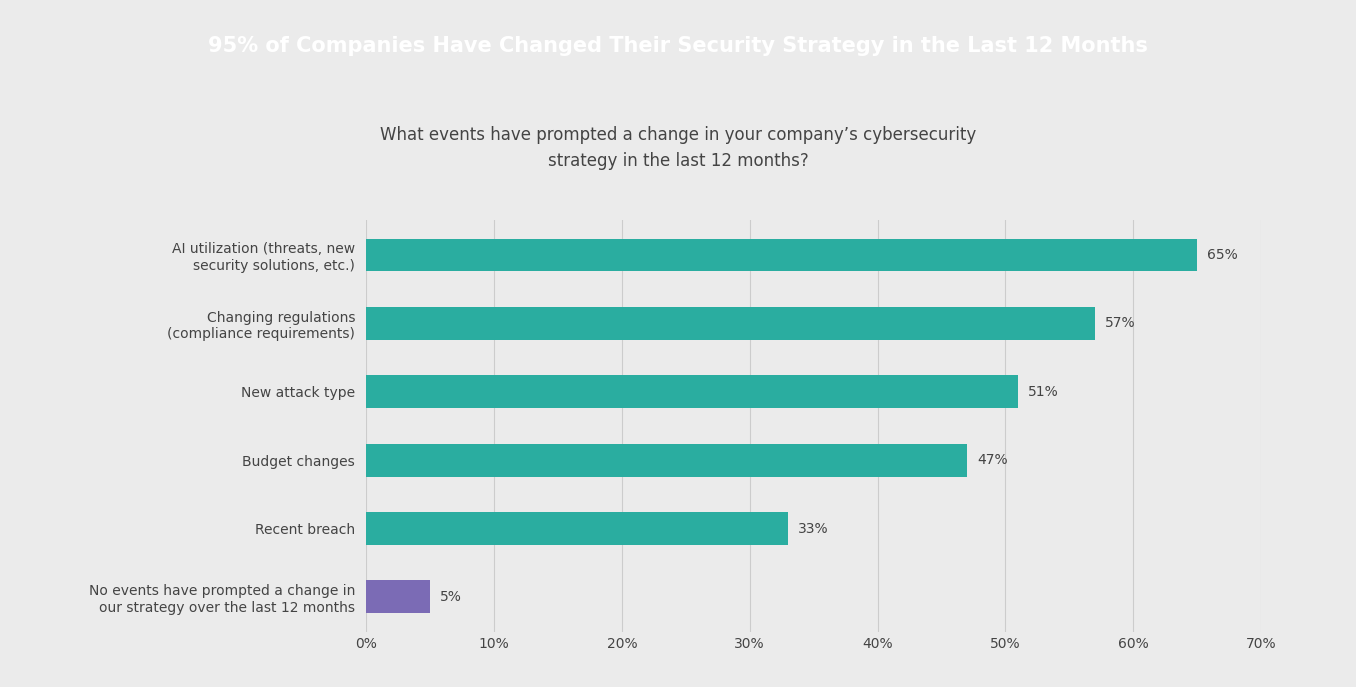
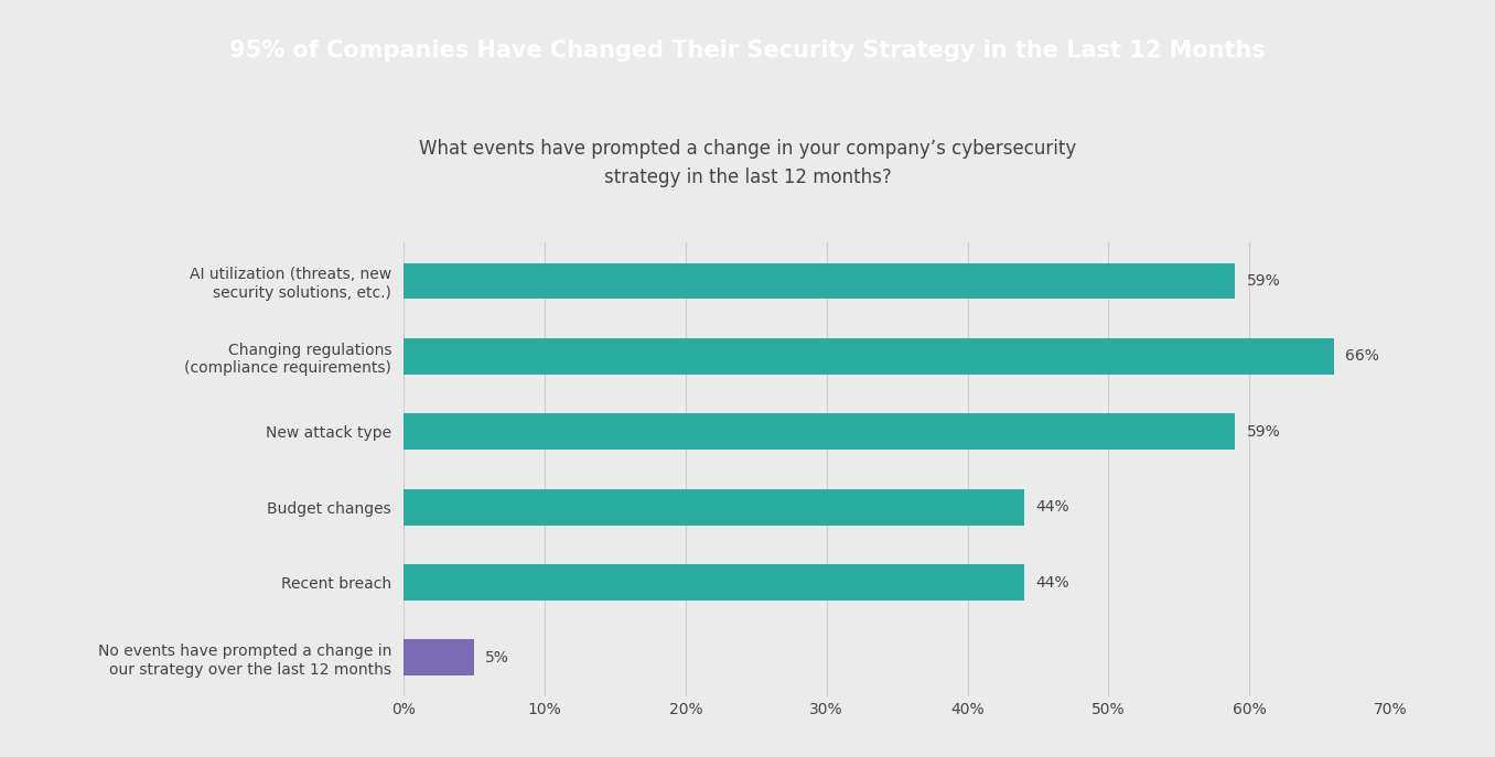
AI utilization (threats, new security solutions, etc.): 65% -> 59%
Changing regulations (compliance requirements): 57% -> 66%
New attack type: 51% -> 59%
Budget changes: 47% -> 44%
Recent breach: 33% -> 44%
